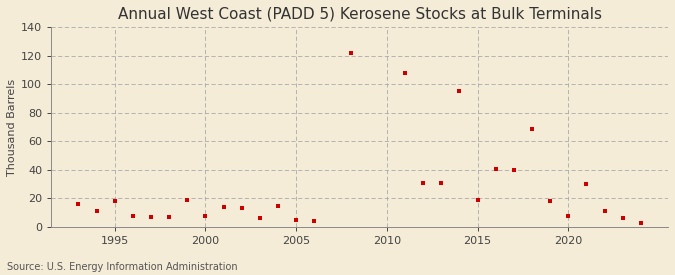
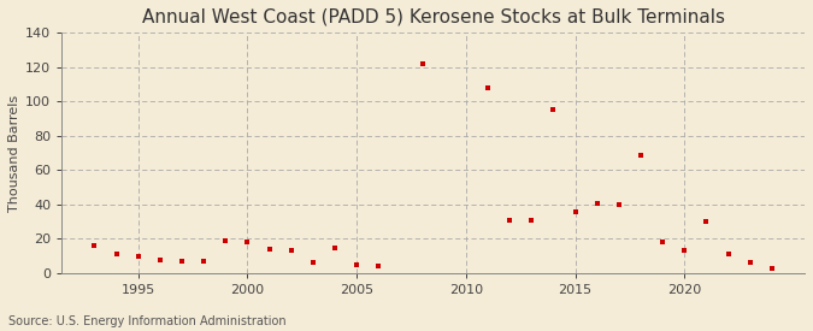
1995: 18 -> 10
2000: 8 -> 18
2015: 19 -> 36
2020: 8 -> 13
